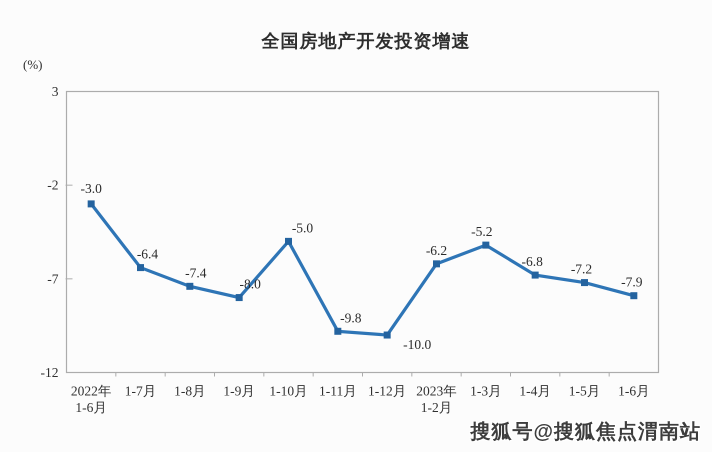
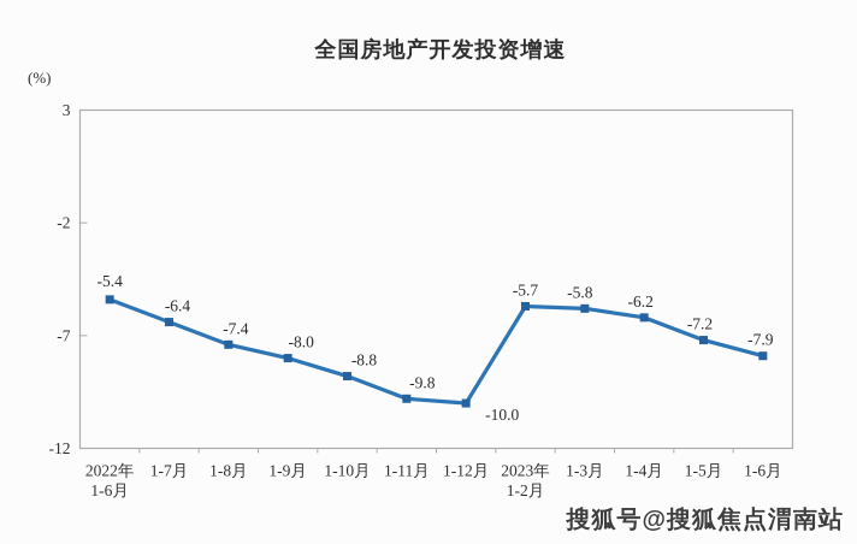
2022年 1-6月: -3.0 -> -5.4
1-10月: -5.0 -> -8.8
2023年 1-2月: -6.2 -> -5.7
1-3月: -5.2 -> -5.8
1-4月: -6.8 -> -6.2
